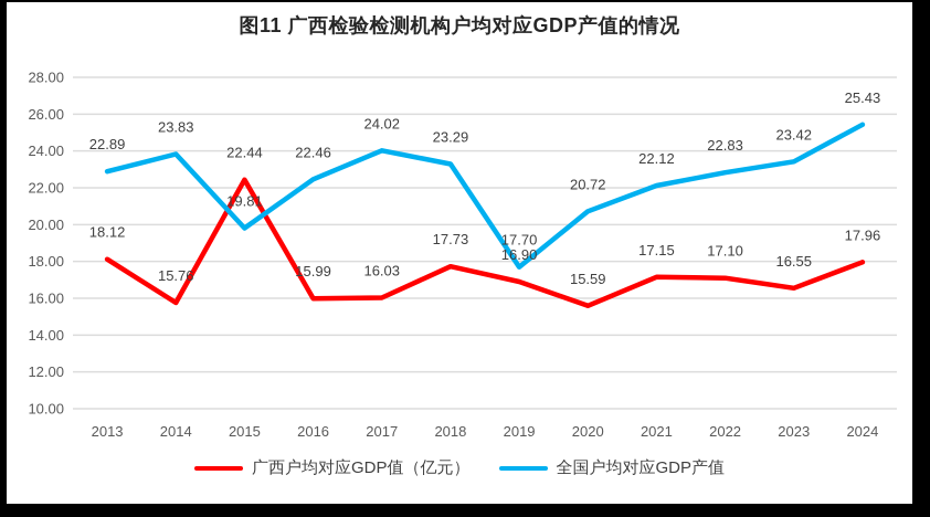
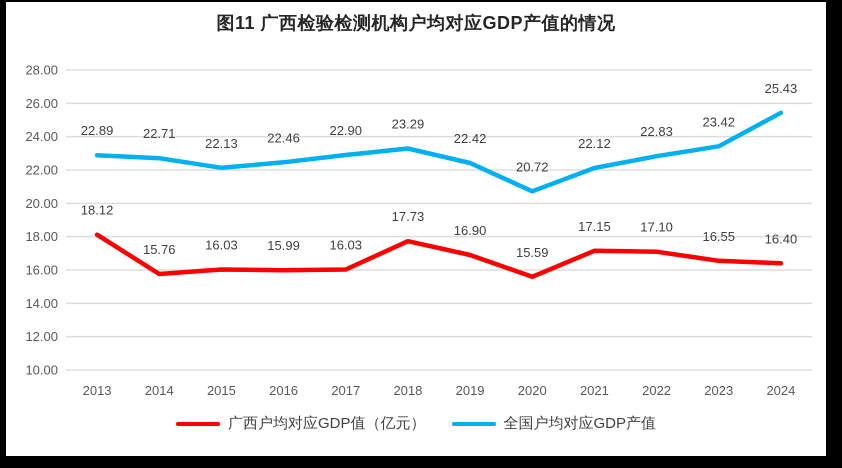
全国户均对应GDP产值/2014: 23.83 -> 22.71
广西户均对应GDP值（亿元）/2015: 22.44 -> 16.03
全国户均对应GDP产值/2015: 19.81 -> 22.13
全国户均对应GDP产值/2017: 24.02 -> 22.90
全国户均对应GDP产值/2019: 17.70 -> 22.42
广西户均对应GDP值（亿元）/2024: 17.96 -> 16.40
